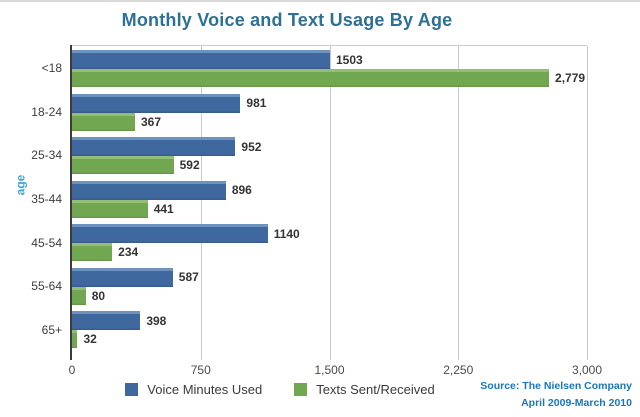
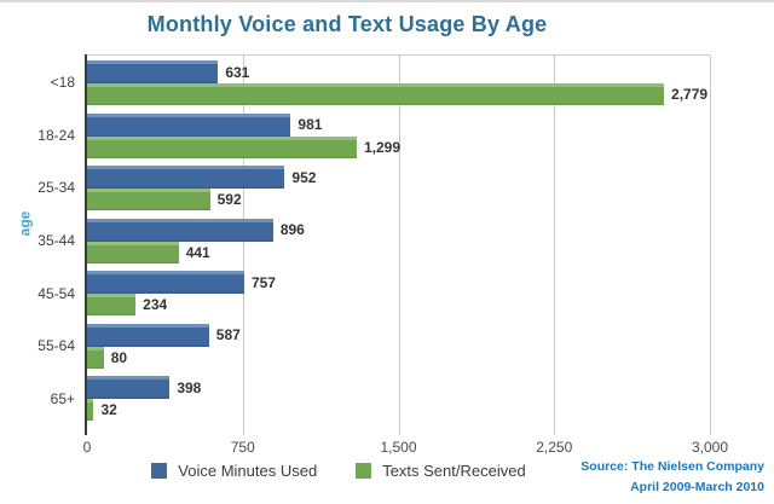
Voice Minutes Used/<18: 1503 -> 631
Texts Sent/Received/18-24: 367 -> 1,299
Voice Minutes Used/45-54: 1140 -> 757
